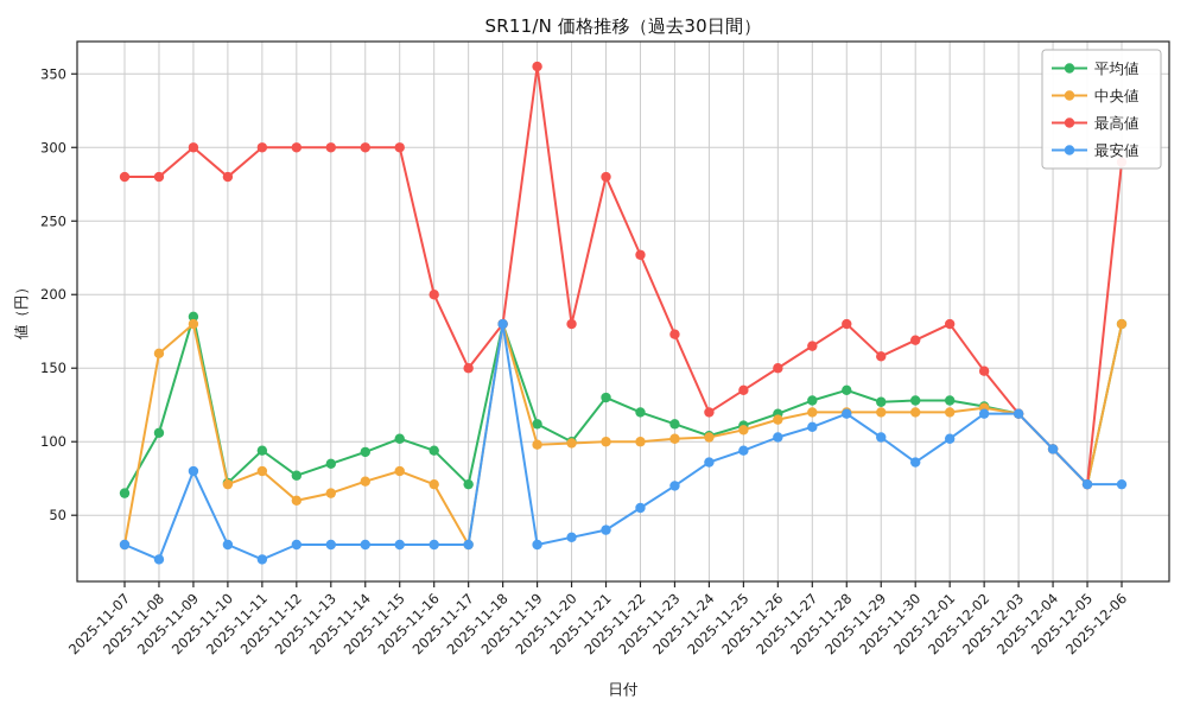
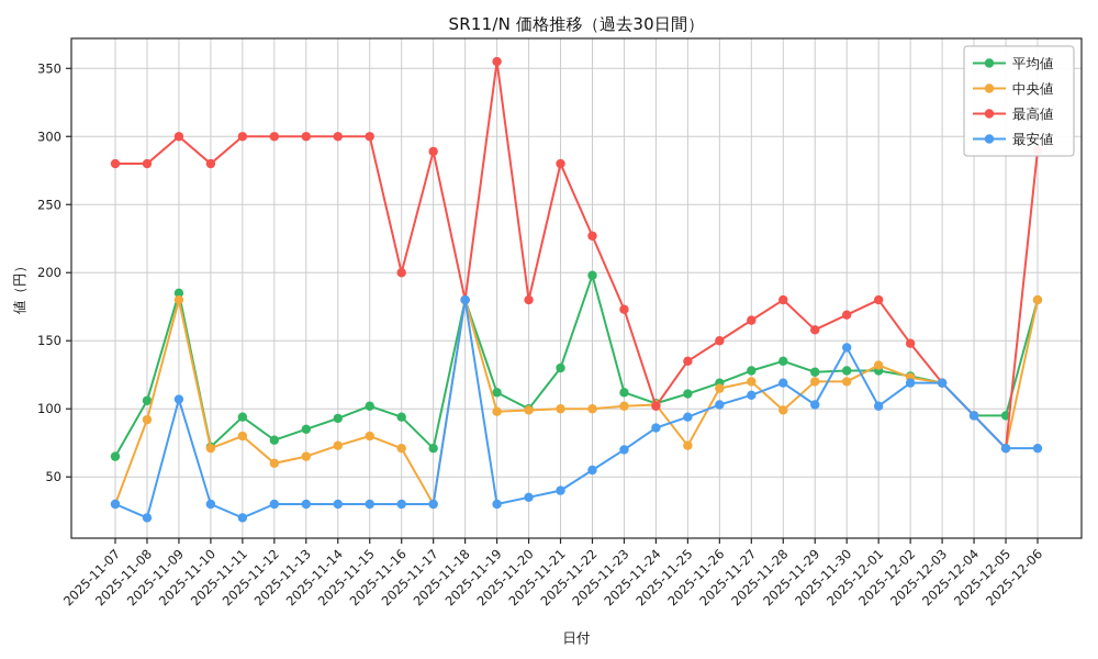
中央値/2025-11-08: 160 -> 92
最安値/2025-11-09: 80 -> 107
最高値/2025-11-17: 150 -> 289
平均値/2025-11-22: 120 -> 198
最高値/2025-11-24: 120 -> 102
中央値/2025-11-25: 108 -> 73
中央値/2025-11-28: 120 -> 99
最安値/2025-11-30: 86 -> 145
中央値/2025-12-01: 120 -> 132
平均値/2025-12-05: 71 -> 95
